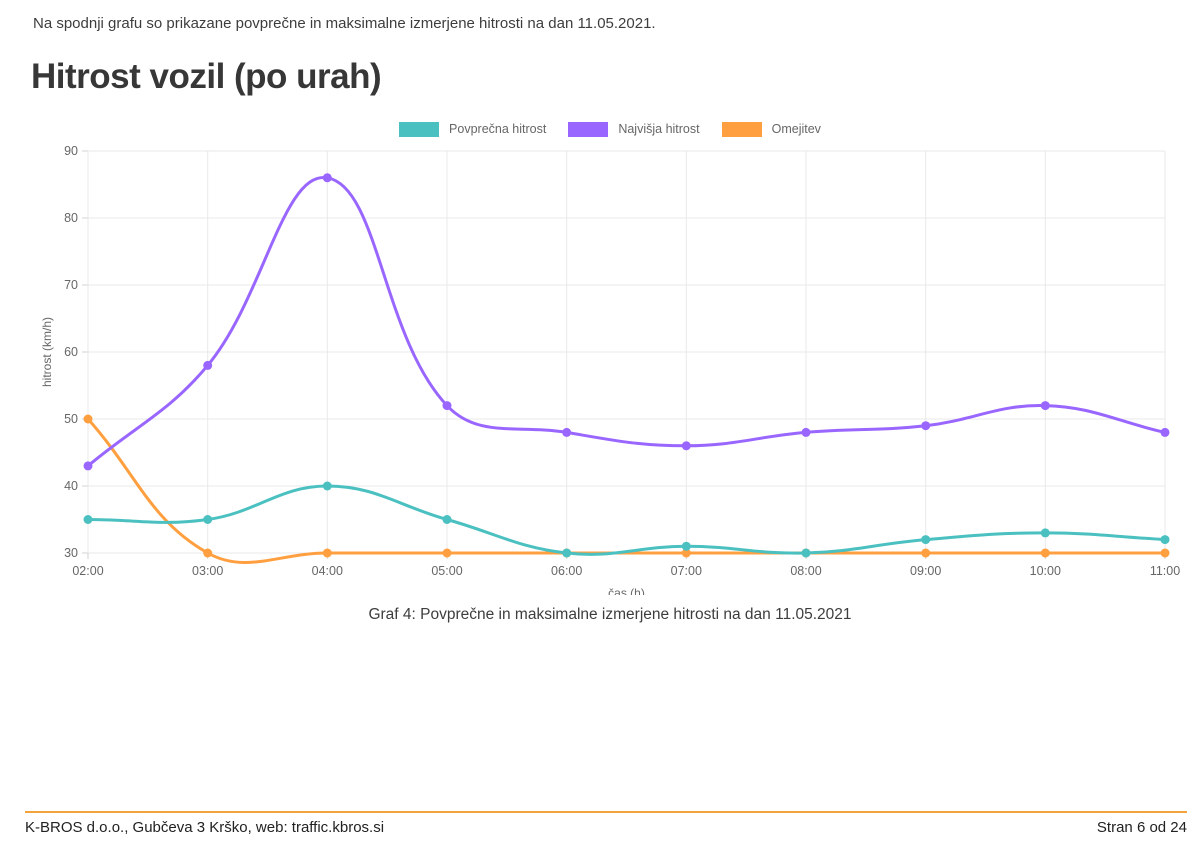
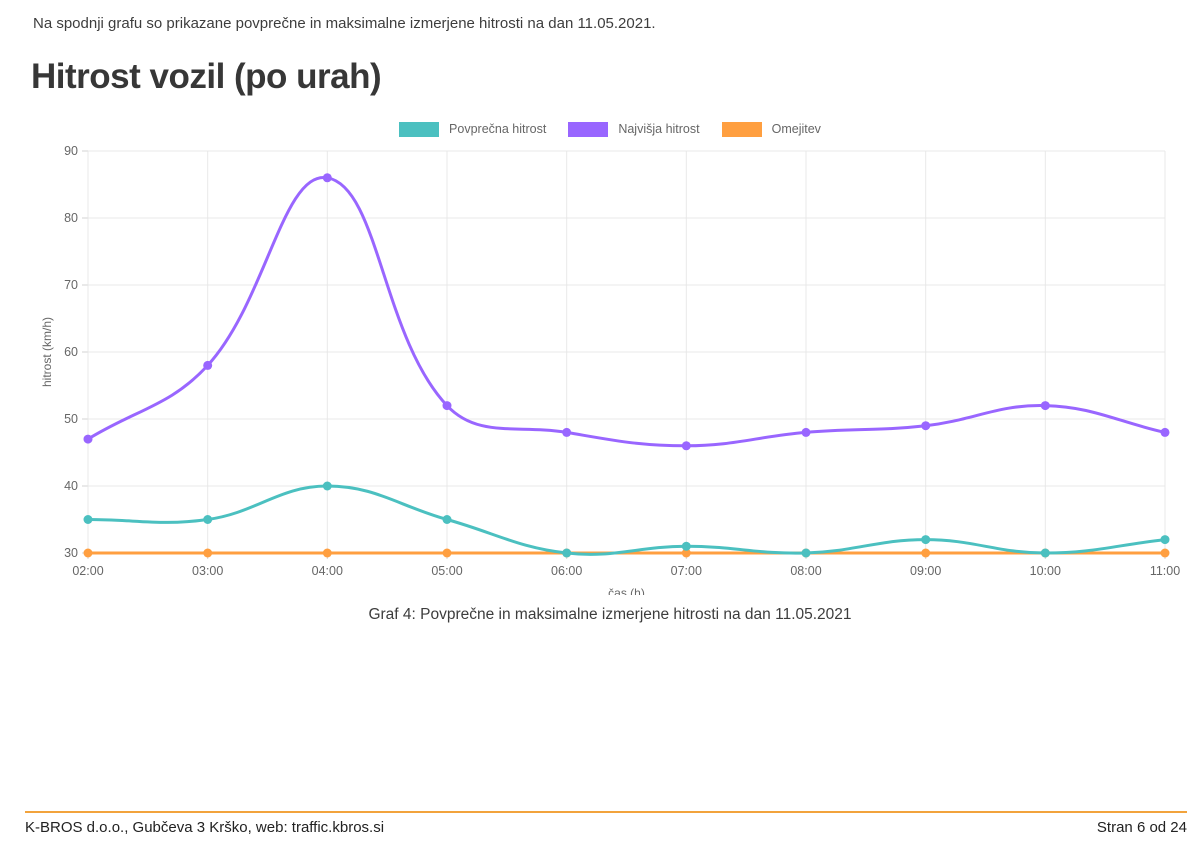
Najvišja hitrost/02:00: 43 -> 47
Omejitev/02:00: 50 -> 30
Povprečna hitrost/10:00: 33 -> 30
